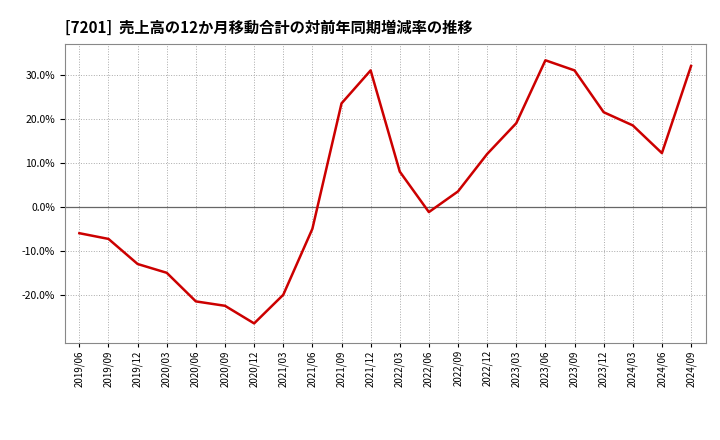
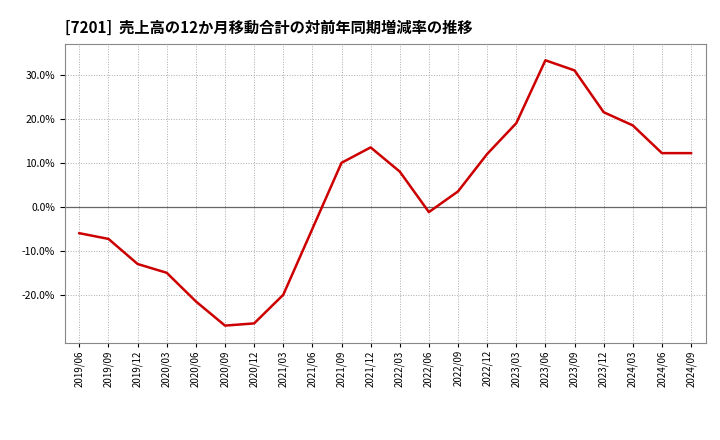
2020/09: -22.5% -> -27.0%
2021/09: 23.5% -> 10.0%
2021/12: 31.0% -> 13.5%
2024/09: 32.0% -> 12.2%
